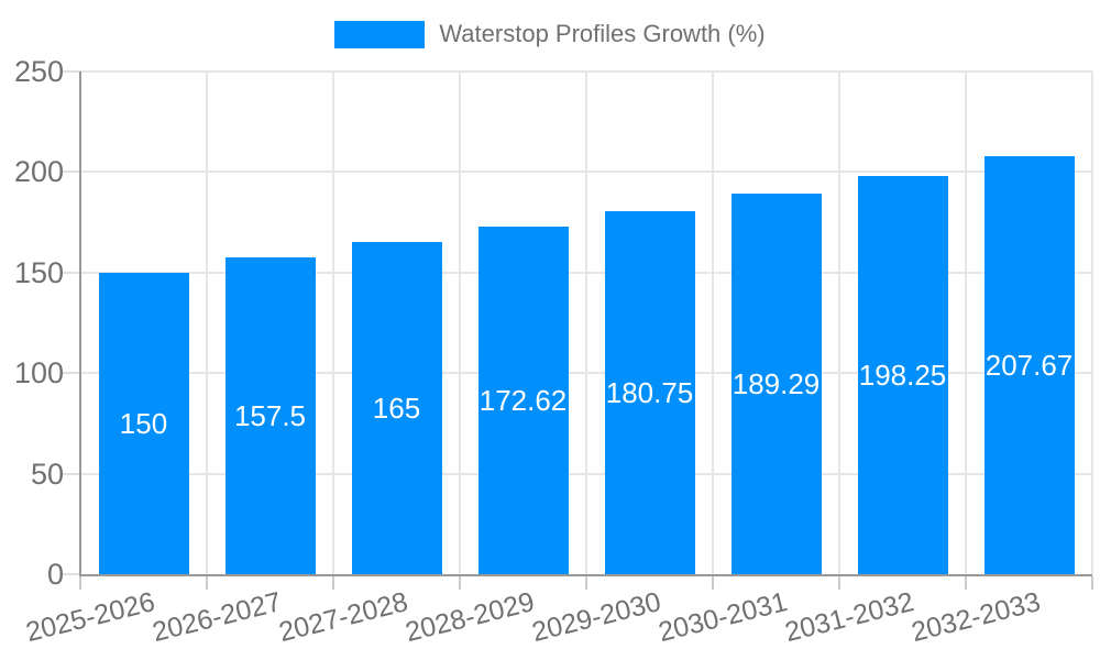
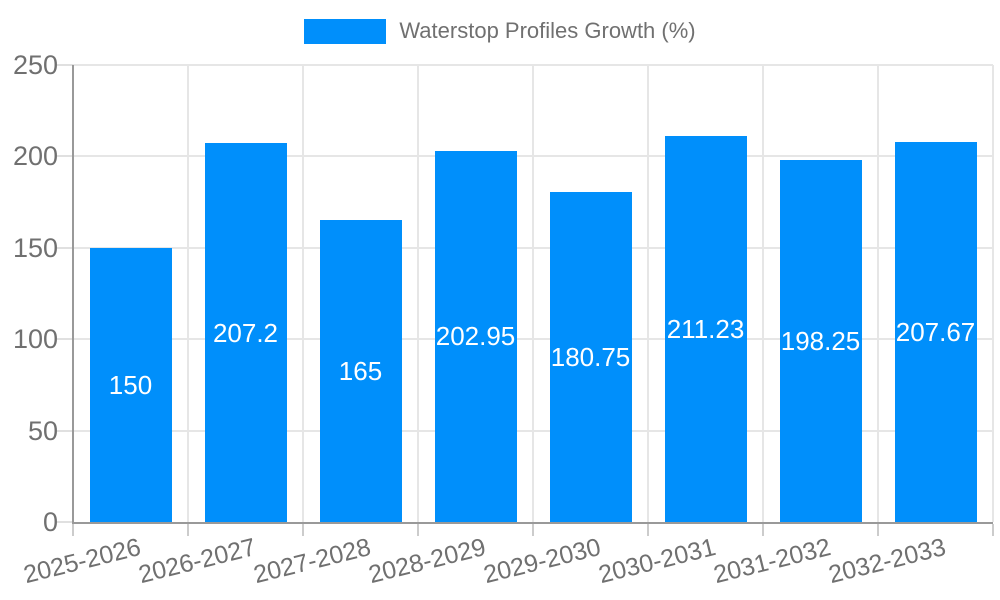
2026-2027: 157.5 -> 207.2
2028-2029: 172.62 -> 202.95
2030-2031: 189.29 -> 211.23
